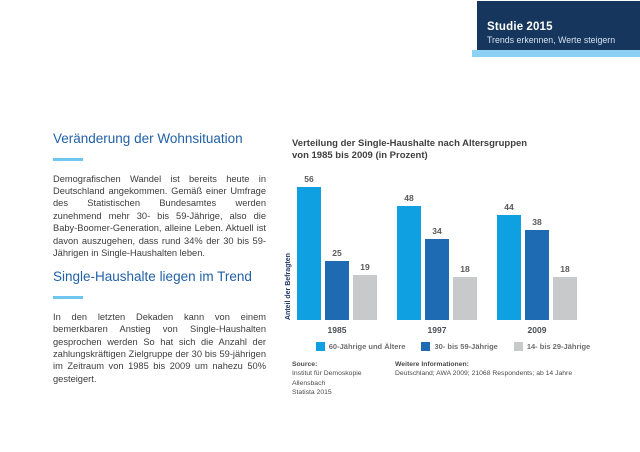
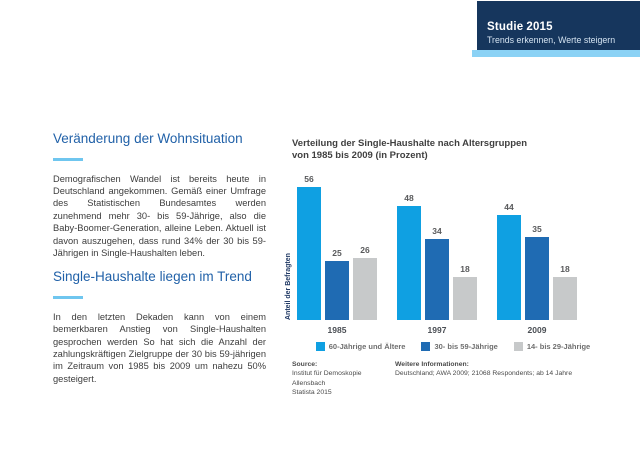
14- bis 29-Jährige/1985: 19 -> 26
30- bis 59-Jährige/2009: 38 -> 35
